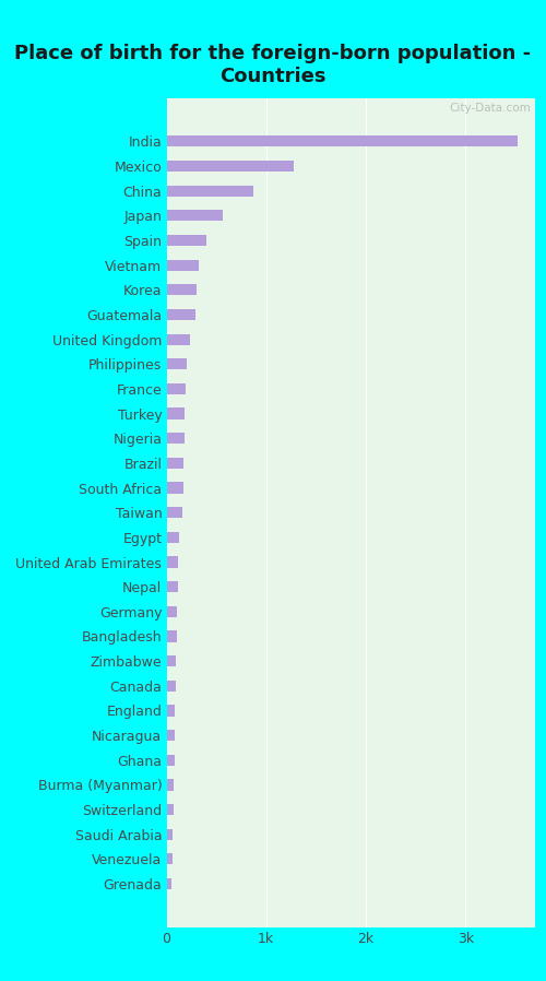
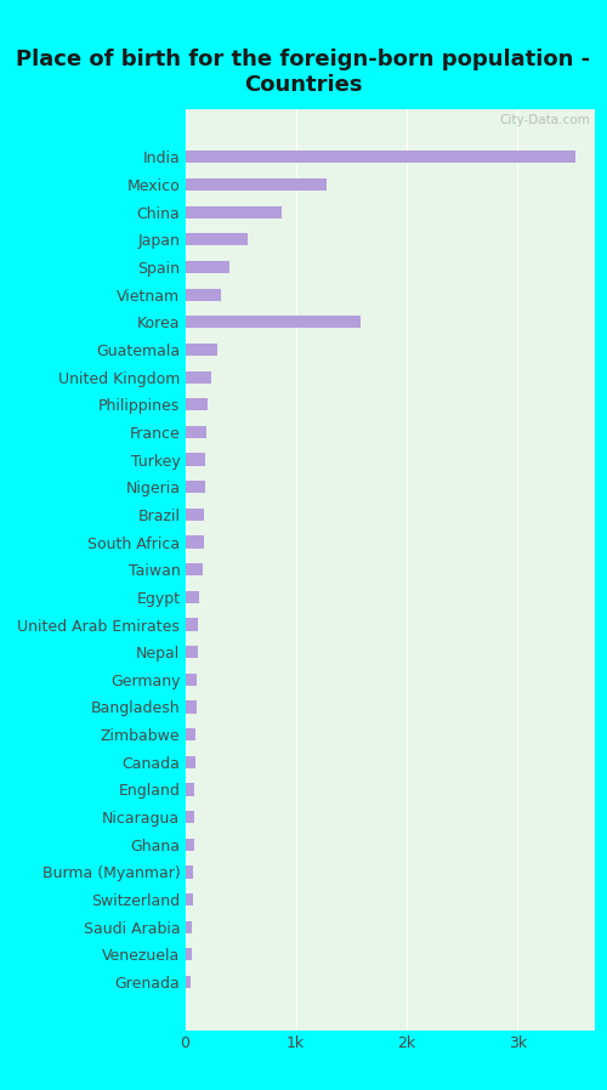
Korea: 0.30k -> 1.58k
